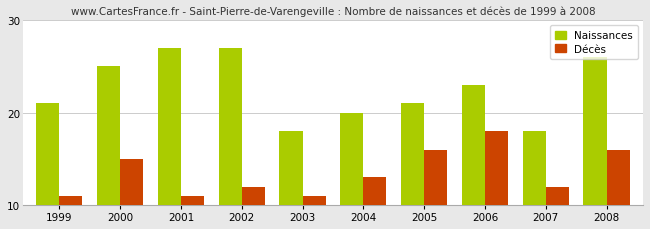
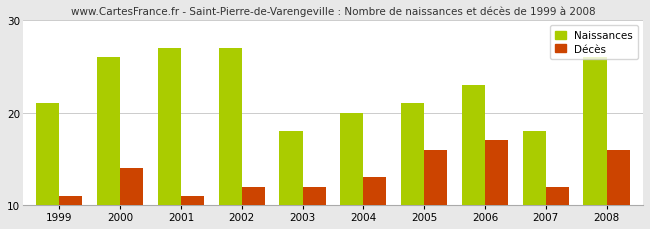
Naissances/2000: 25 -> 26
Décès/2000: 15 -> 14
Décès/2003: 11 -> 12
Décès/2006: 18 -> 17
